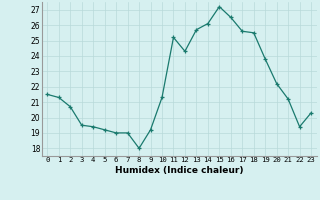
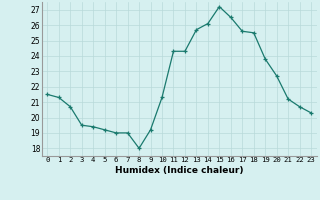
11: 25.2 -> 24.3
20: 22.2 -> 22.7
22: 19.4 -> 20.7
